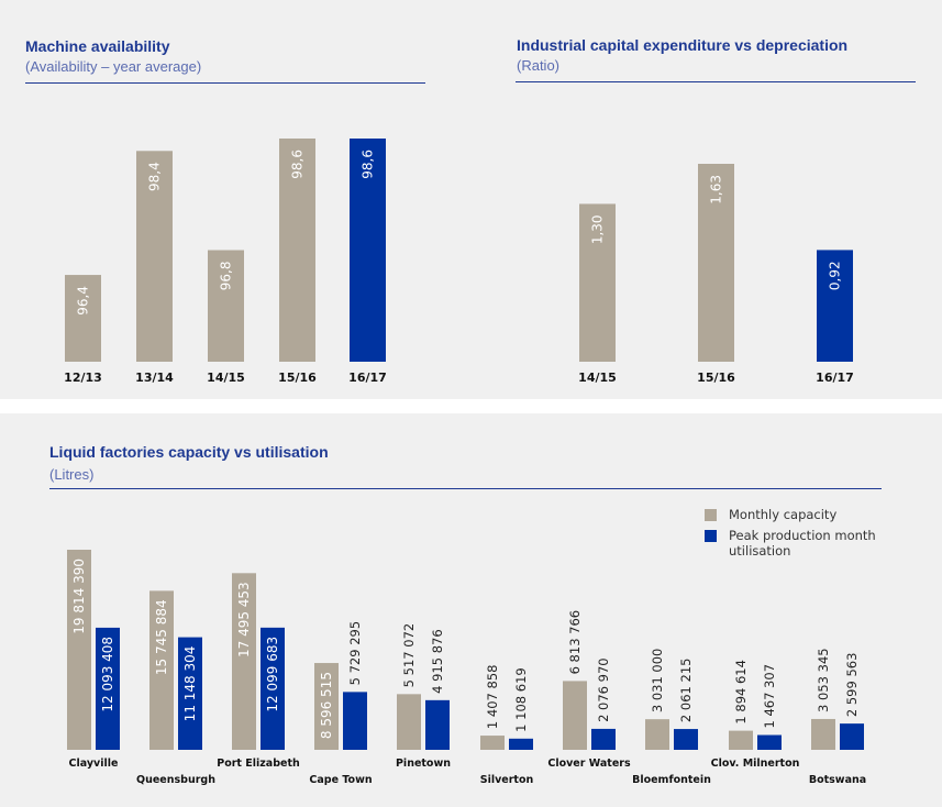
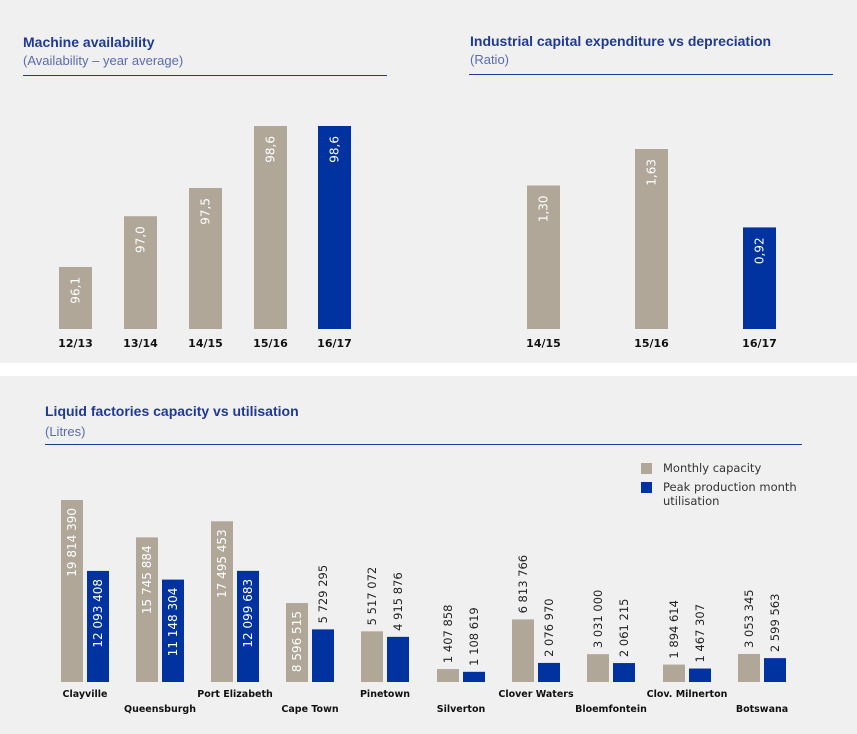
Machine availability/12/13: 96,4 -> 96,1
Machine availability/13/14: 98,4 -> 97,0
Machine availability/14/15: 96,8 -> 97,5
